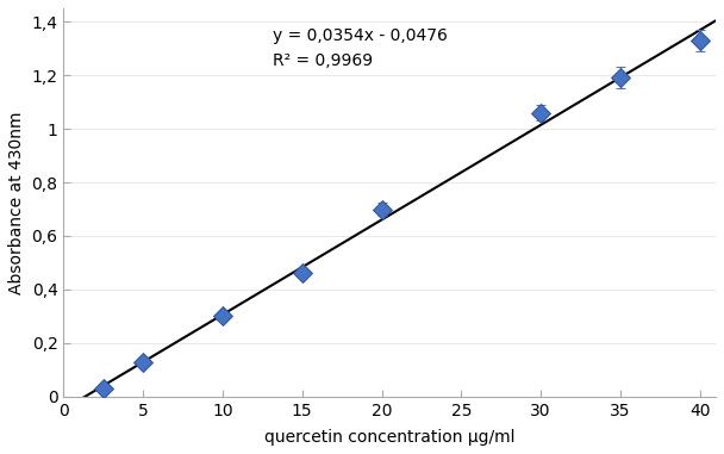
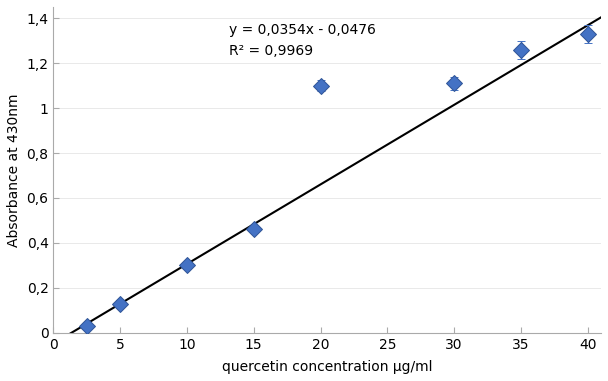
20: 0,70 -> 1,10
30: 1,06 -> 1,11
35: 1,19 -> 1,26
